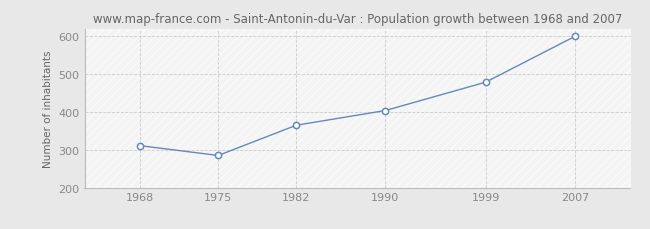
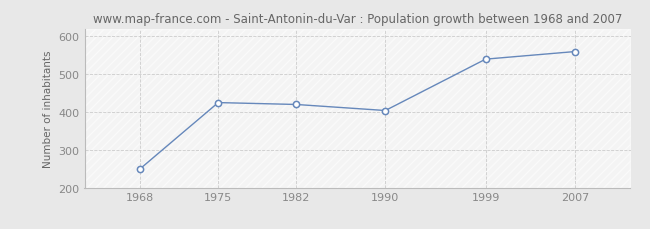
1968: 311 -> 250
1975: 285 -> 425
1982: 365 -> 420
1999: 479 -> 540
2007: 600 -> 560
